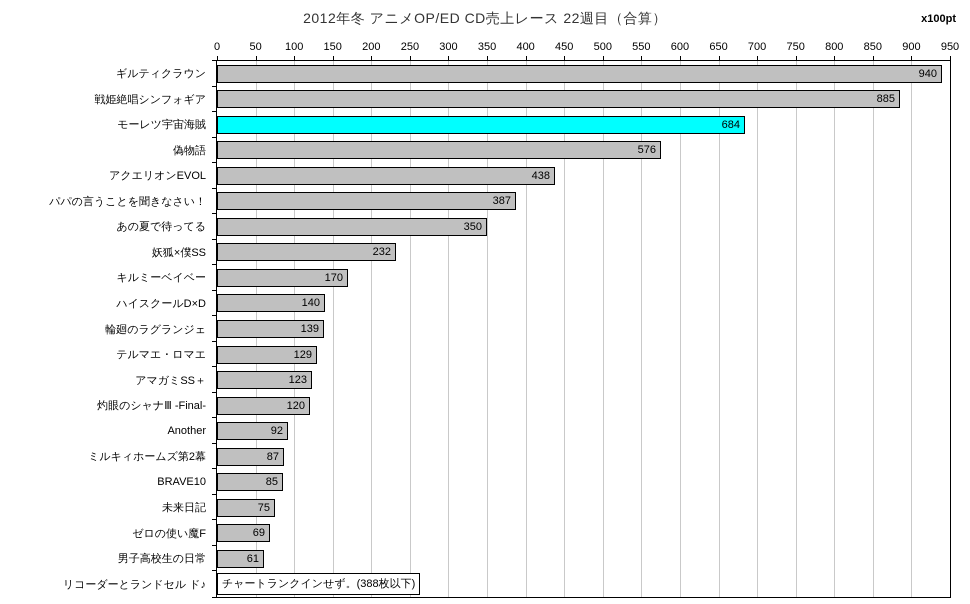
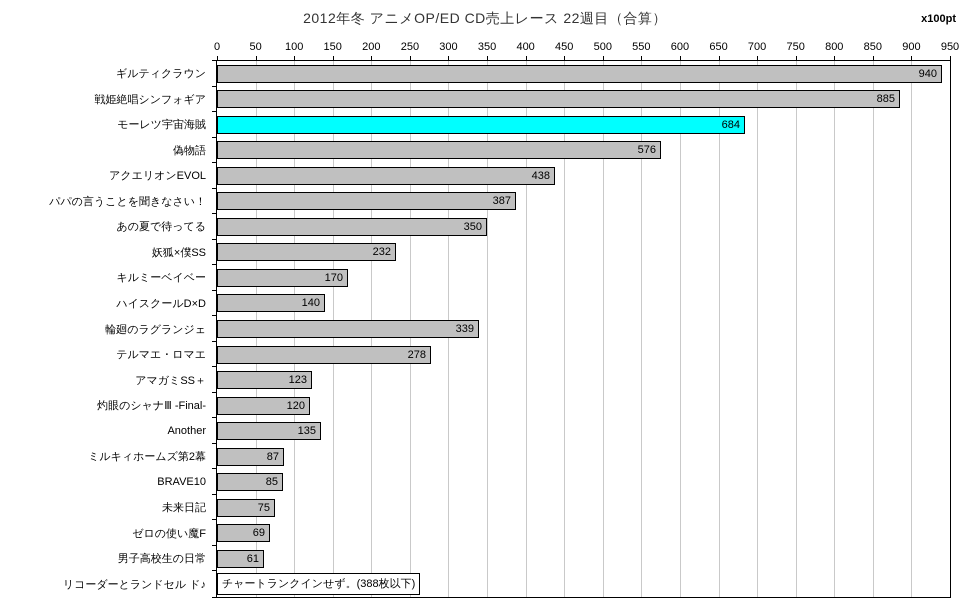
輪廻のラグランジェ: 139 -> 339
テルマエ・ロマエ: 129 -> 278
Another: 92 -> 135
